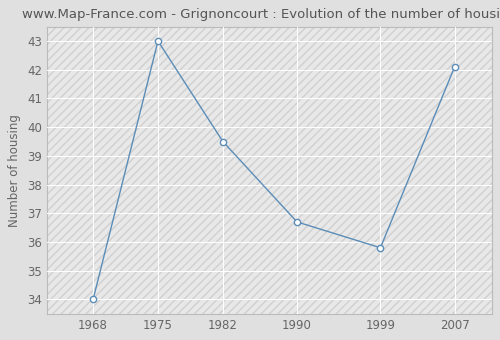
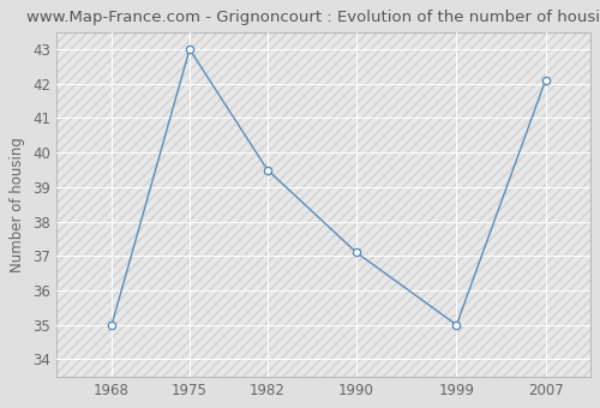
1968: 34.0 -> 35.0
1990: 36.7 -> 37.1
1999: 35.8 -> 35.0
